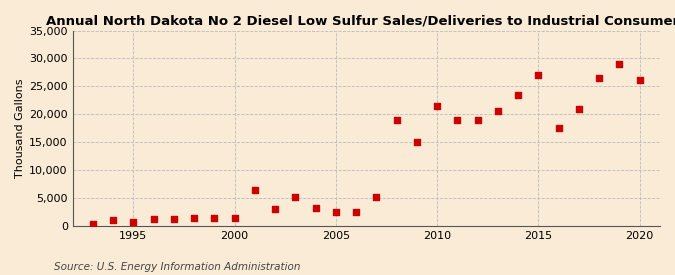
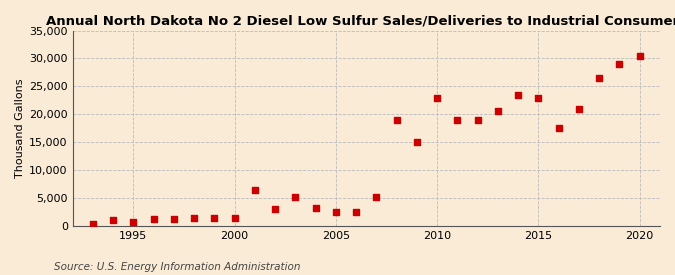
2010: 21,400 -> 23,000
2015: 27,000 -> 23,000
2020: 26,200 -> 30,500
